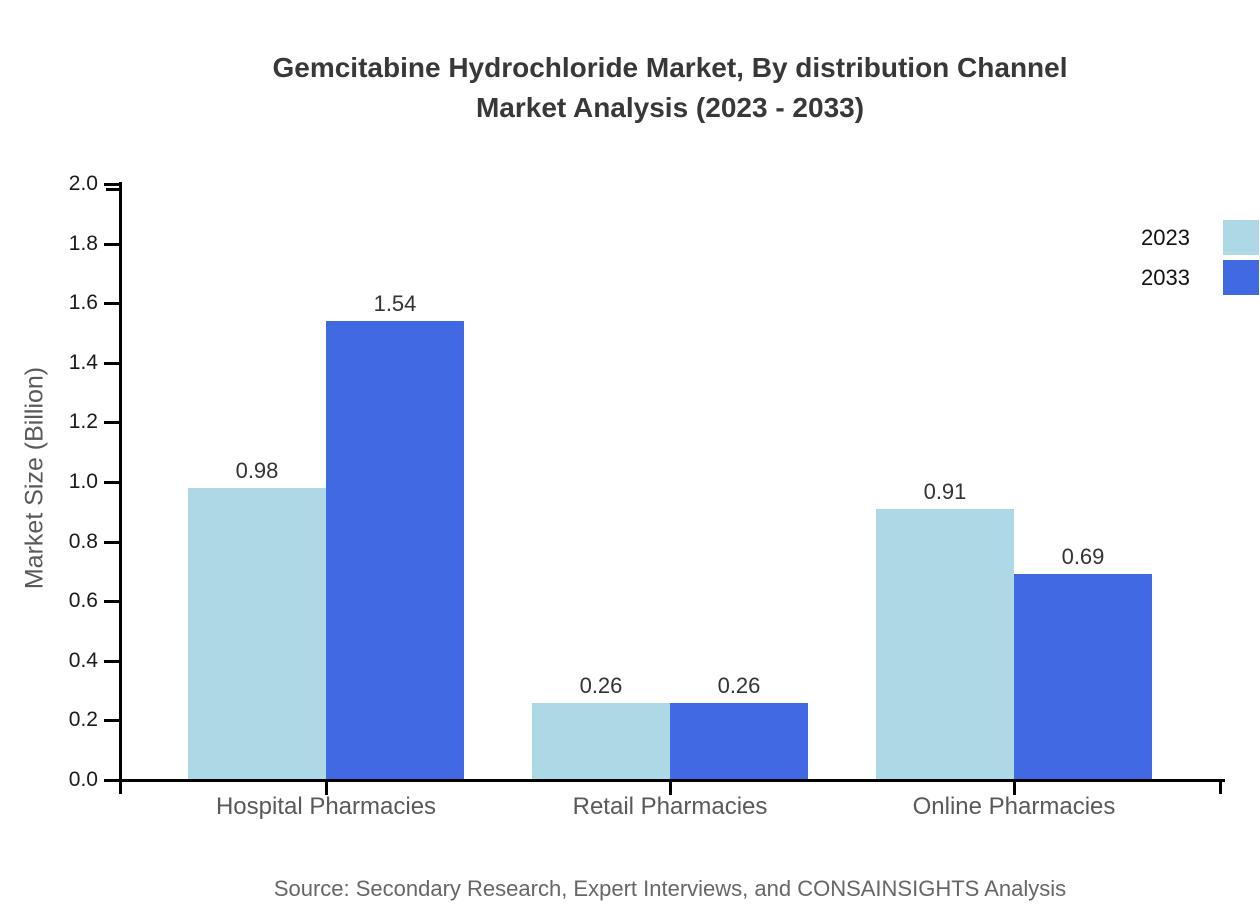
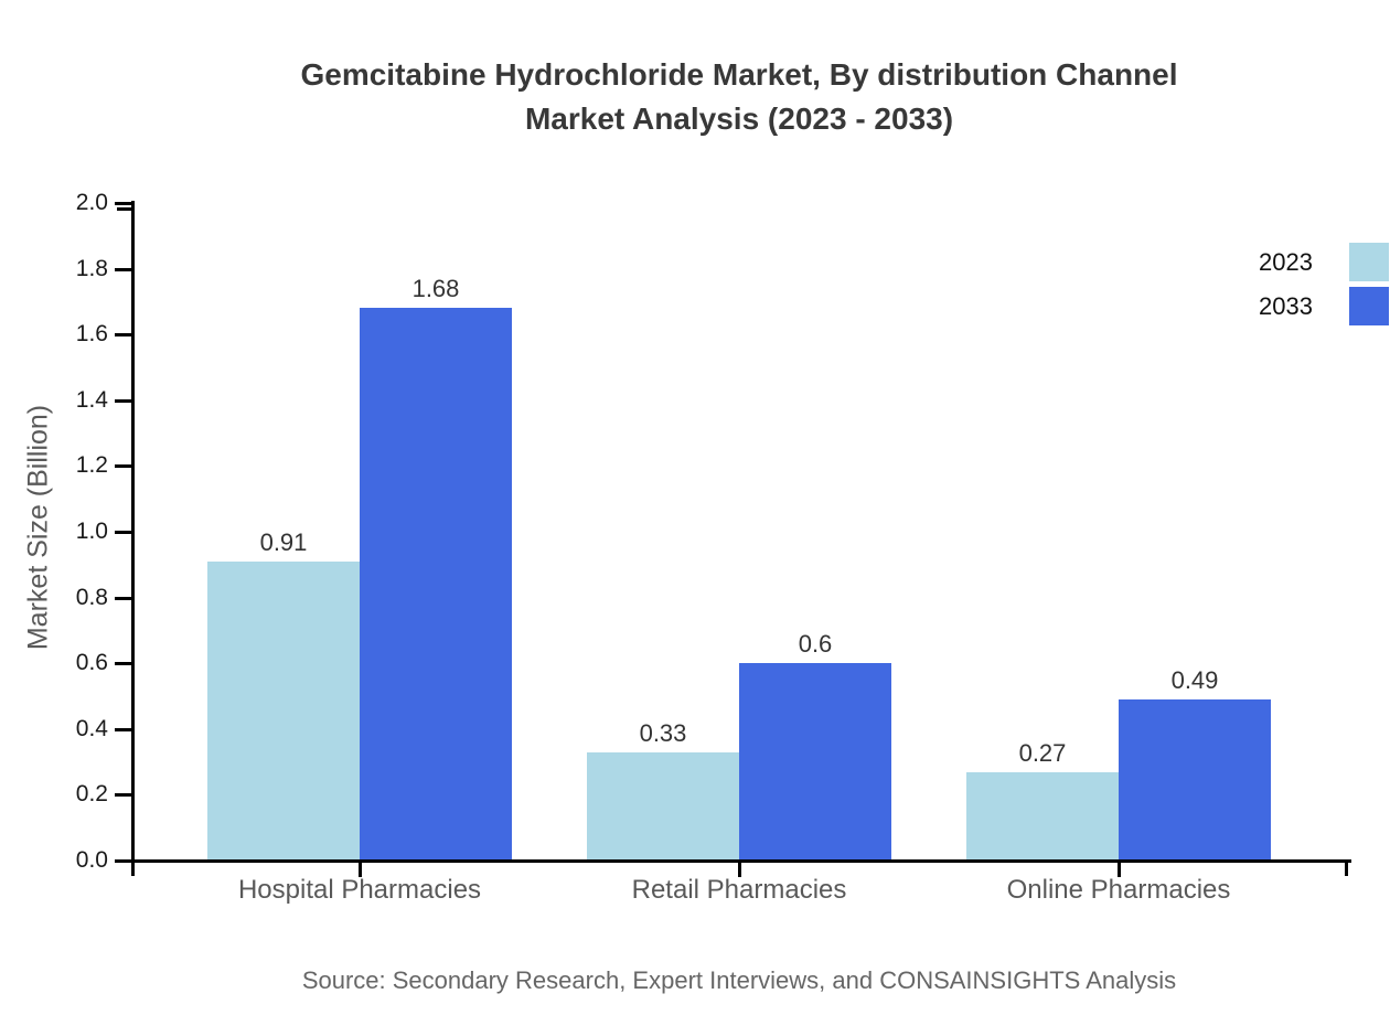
2023/Hospital Pharmacies: 0.98 -> 0.91
2033/Hospital Pharmacies: 1.54 -> 1.68
2023/Retail Pharmacies: 0.26 -> 0.33
2033/Retail Pharmacies: 0.26 -> 0.6
2023/Online Pharmacies: 0.91 -> 0.27
2033/Online Pharmacies: 0.69 -> 0.49
